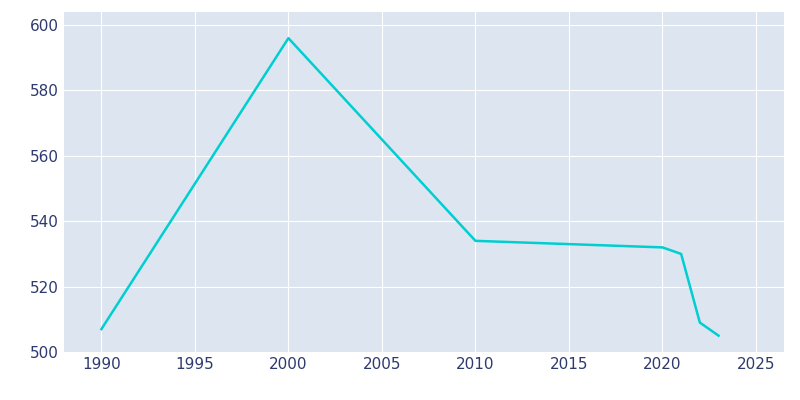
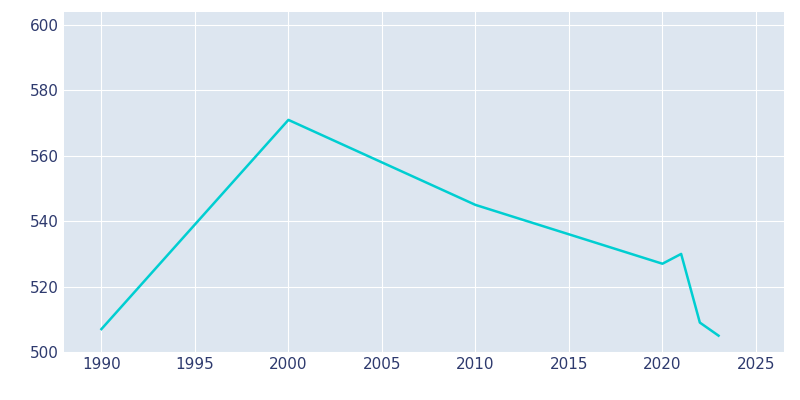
2000: 596 -> 571
2010: 534 -> 545
2020: 532 -> 527
